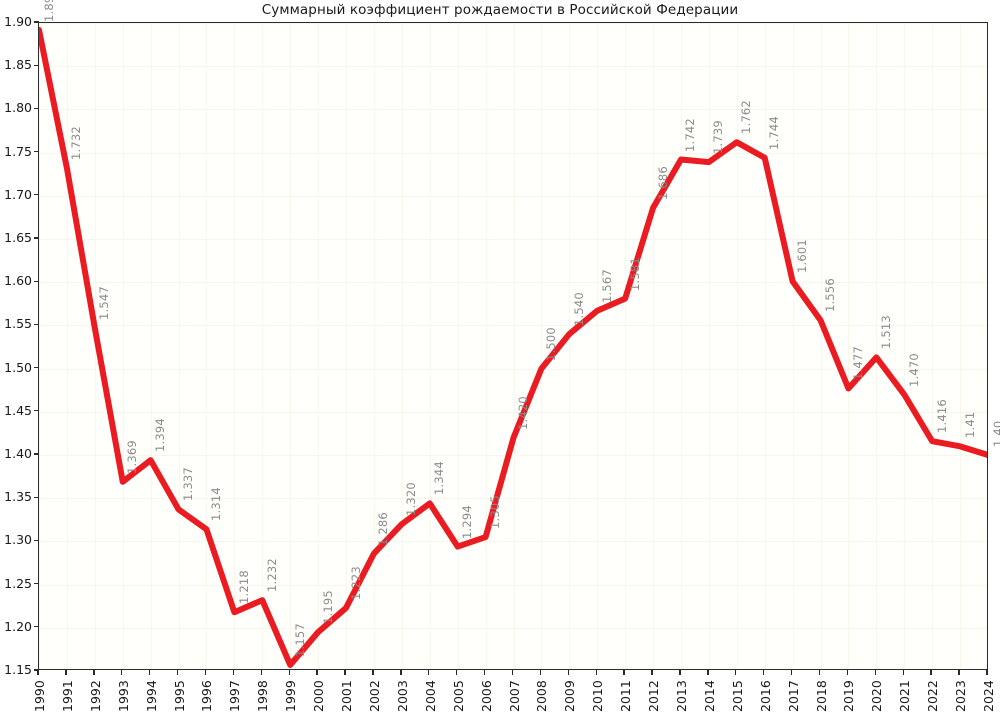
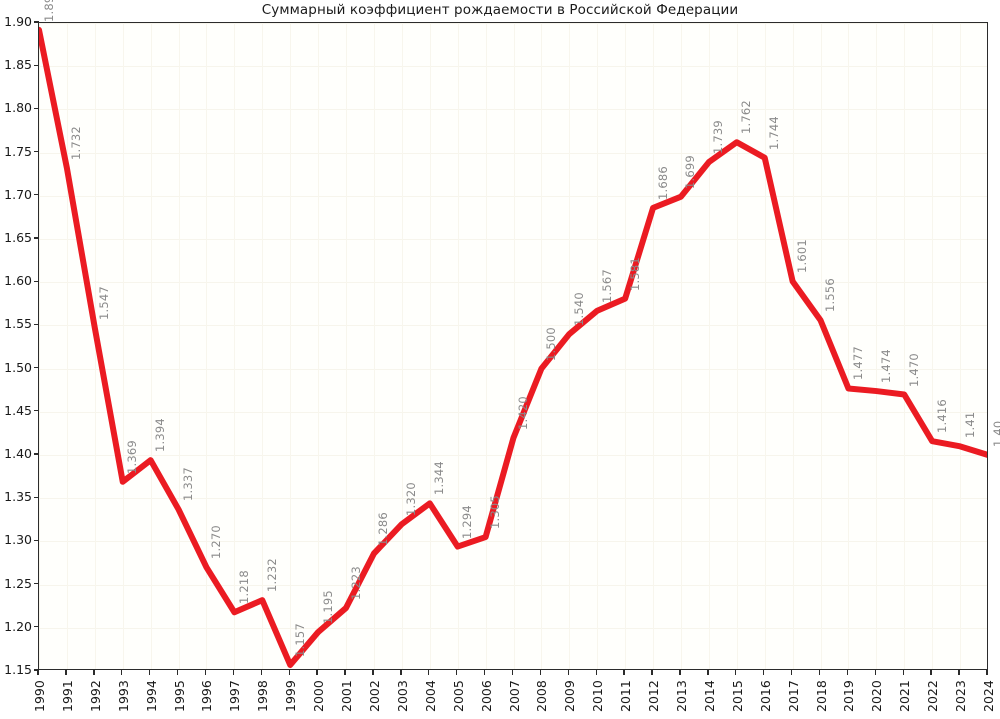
1996: 1.314 -> 1.270
2013: 1.742 -> 1.699
2020: 1.513 -> 1.474
